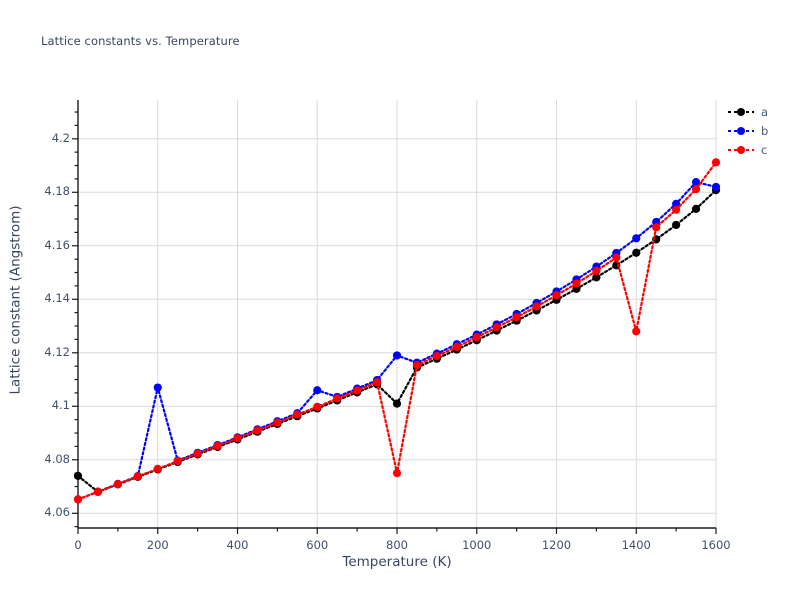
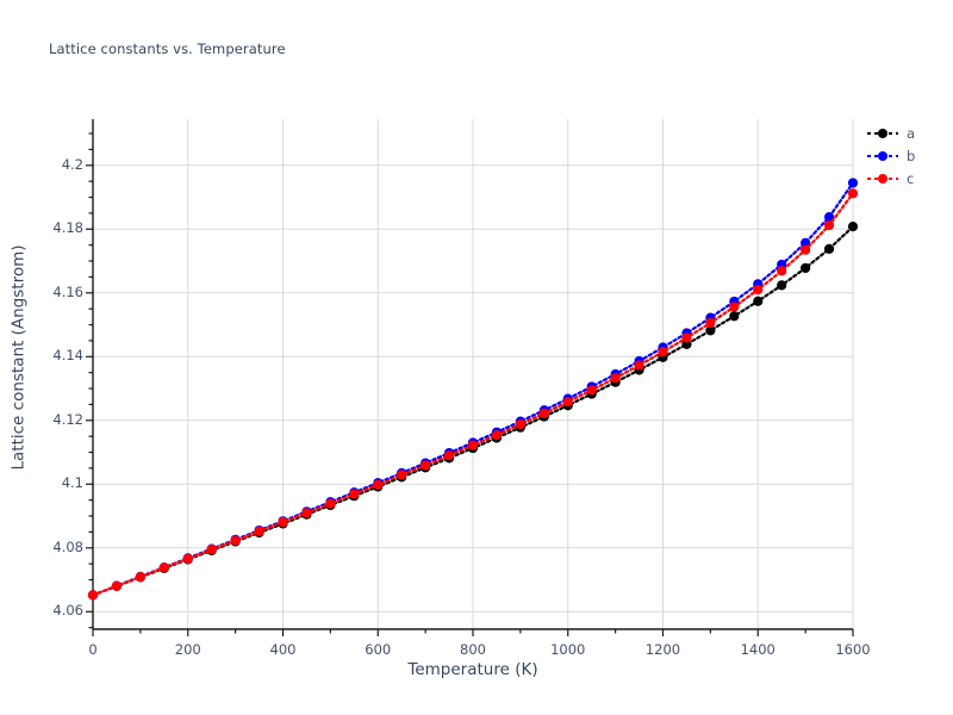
a/0: 4.074 -> 4.065
b/200: 4.107 -> 4.077
b/600: 4.106 -> 4.100
a/800: 4.101 -> 4.111
b/800: 4.119 -> 4.113
c/800: 4.075 -> 4.112
c/1400: 4.128 -> 4.161
b/1600: 4.182 -> 4.194
